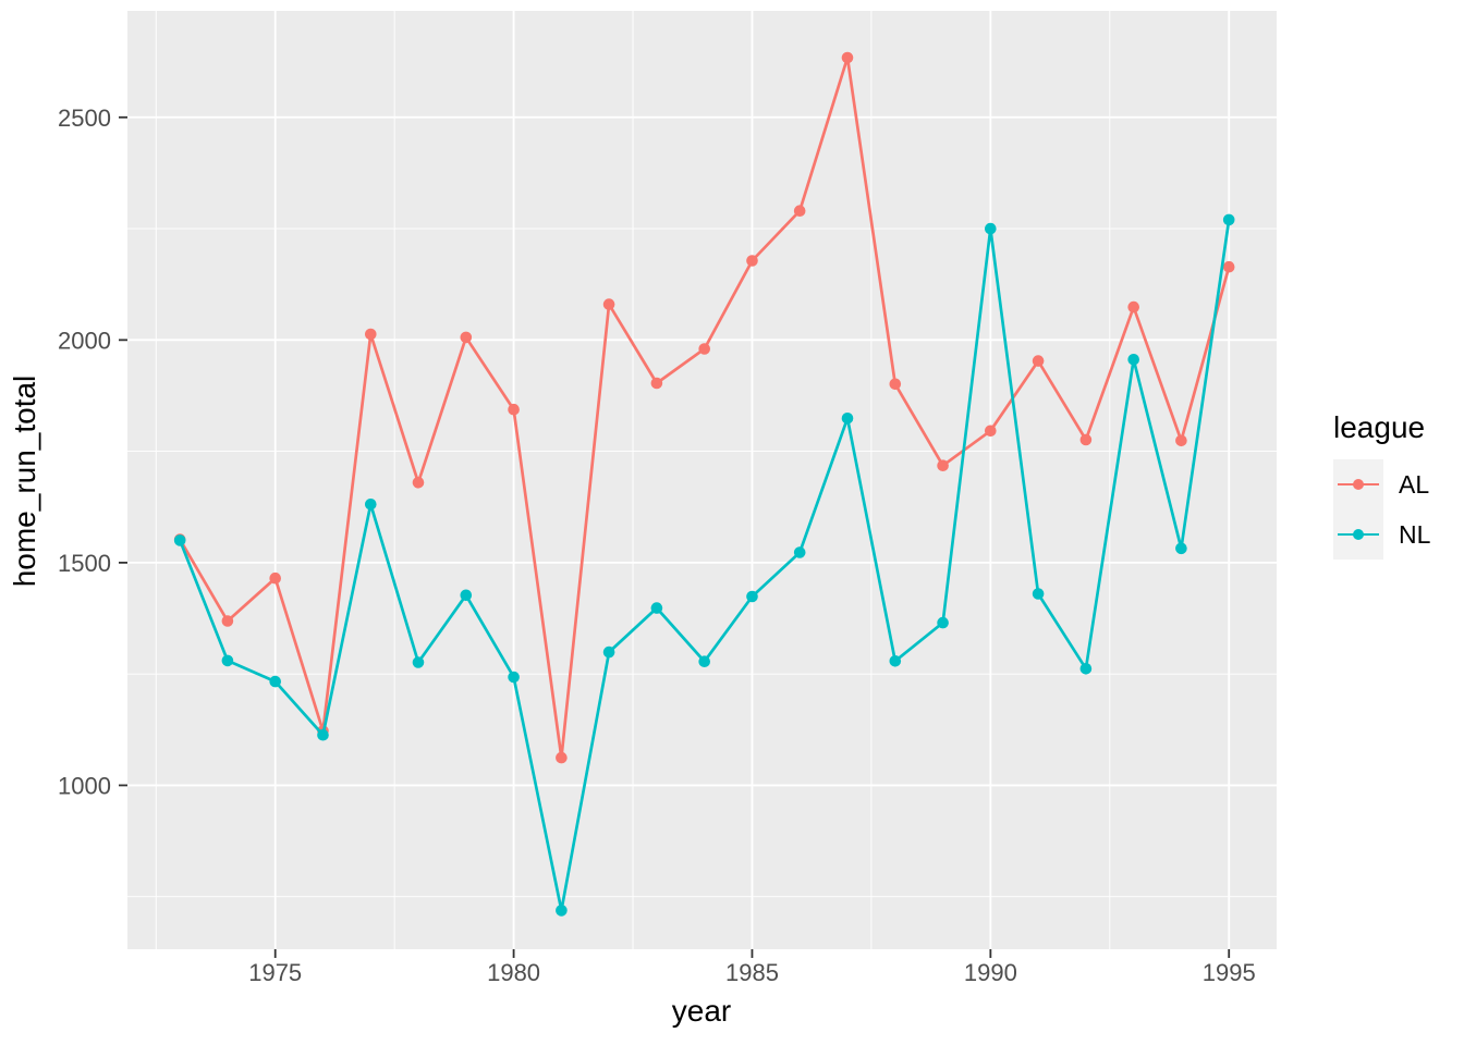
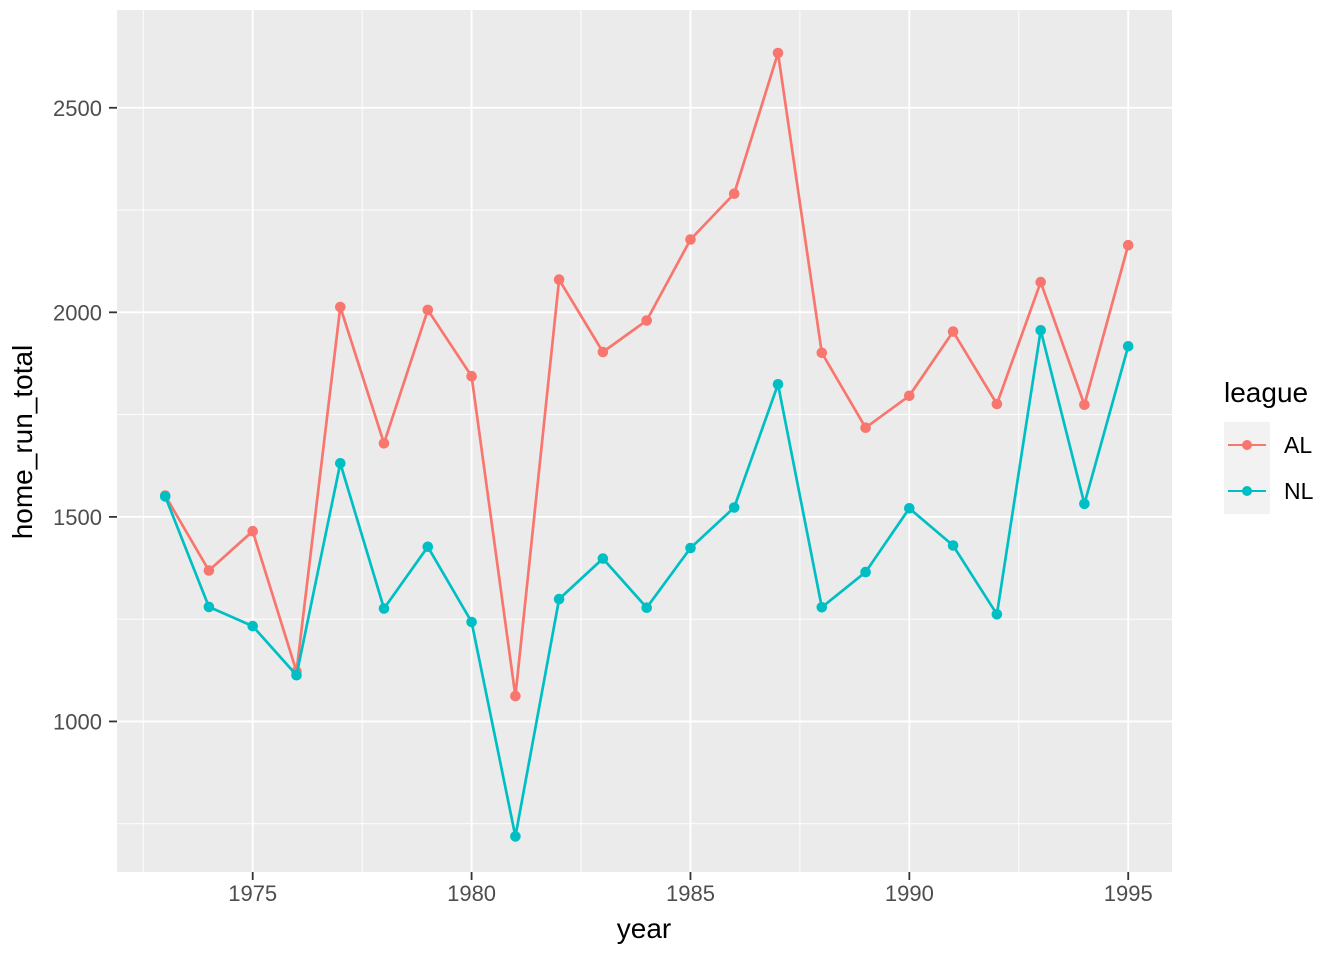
NL/1990: 2250 -> 1520
NL/1995: 2270 -> 1920
